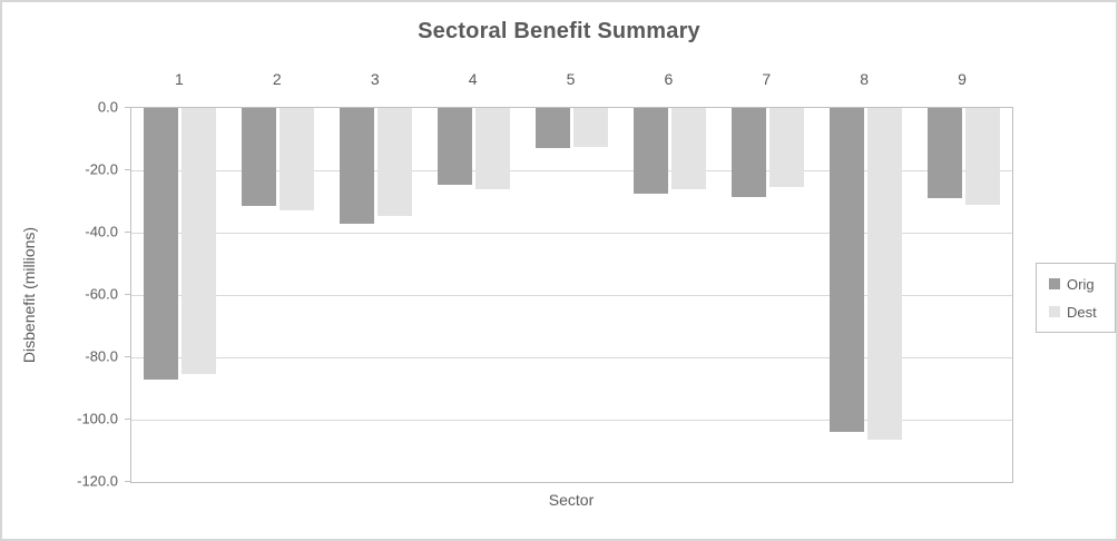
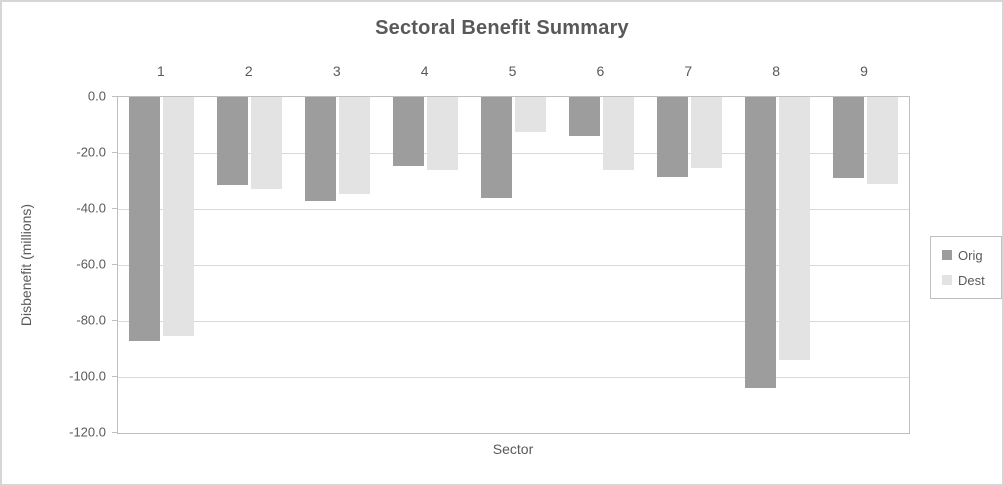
Orig/5: -13 -> -36
Orig/6: -28 -> -14
Dest/8: -106 -> -94
